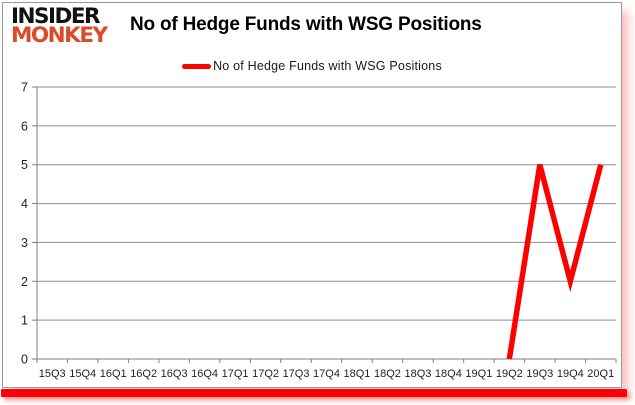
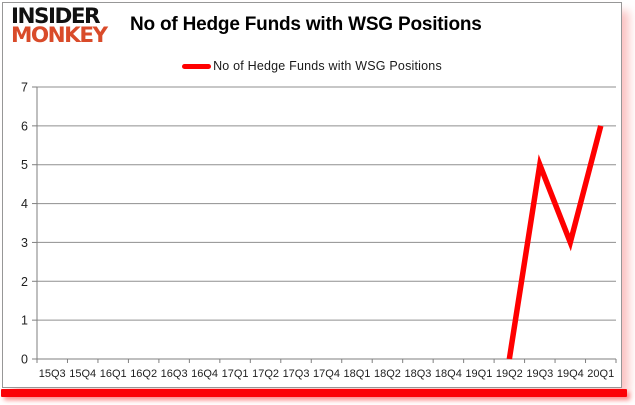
19Q4: 2 -> 3
20Q1: 5 -> 6
